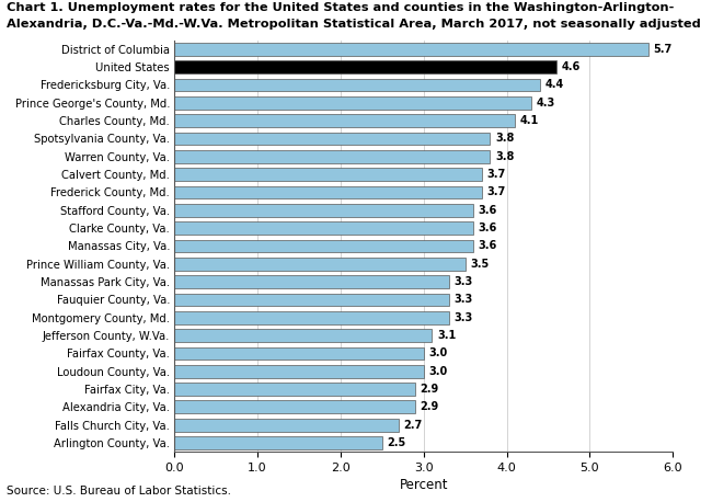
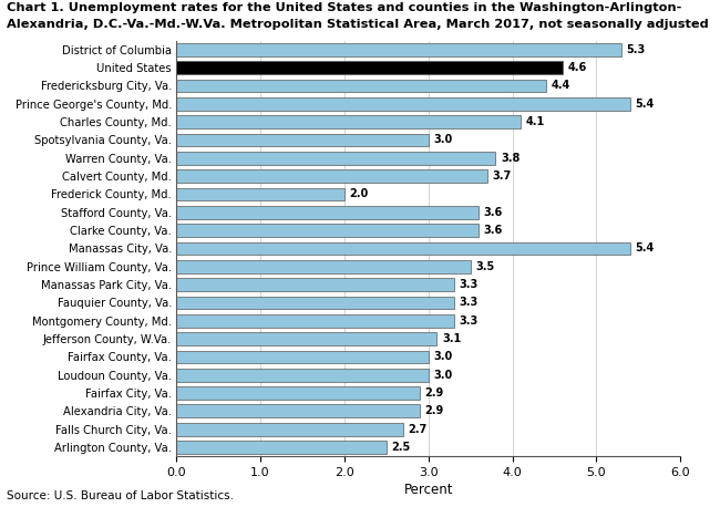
District of Columbia: 5.7 -> 5.3
Prince George's County, Md.: 4.3 -> 5.4
Spotsylvania County, Va.: 3.8 -> 3.0
Frederick County, Md.: 3.7 -> 2.0
Manassas City, Va.: 3.6 -> 5.4
